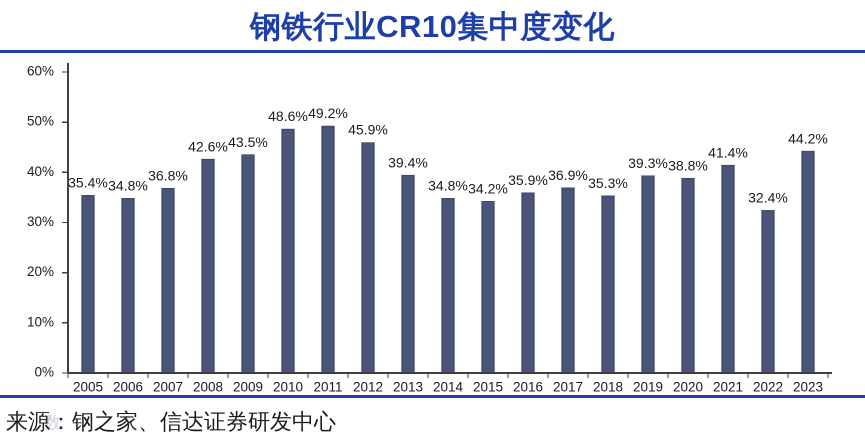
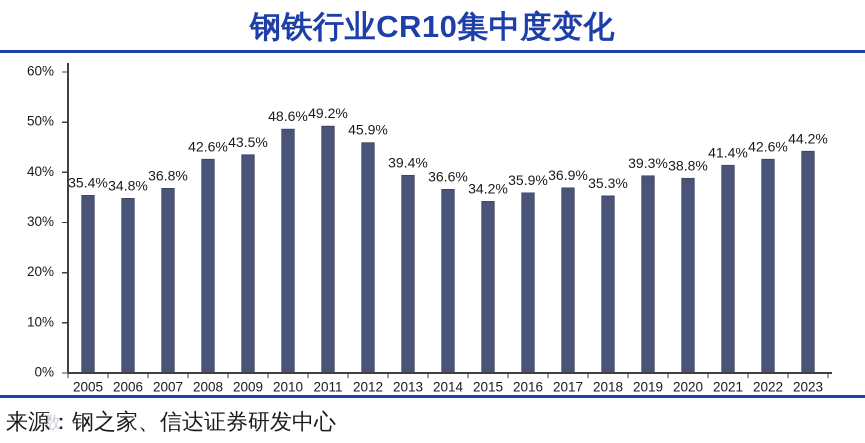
2014: 34.8% -> 36.6%
2022: 32.4% -> 42.6%
